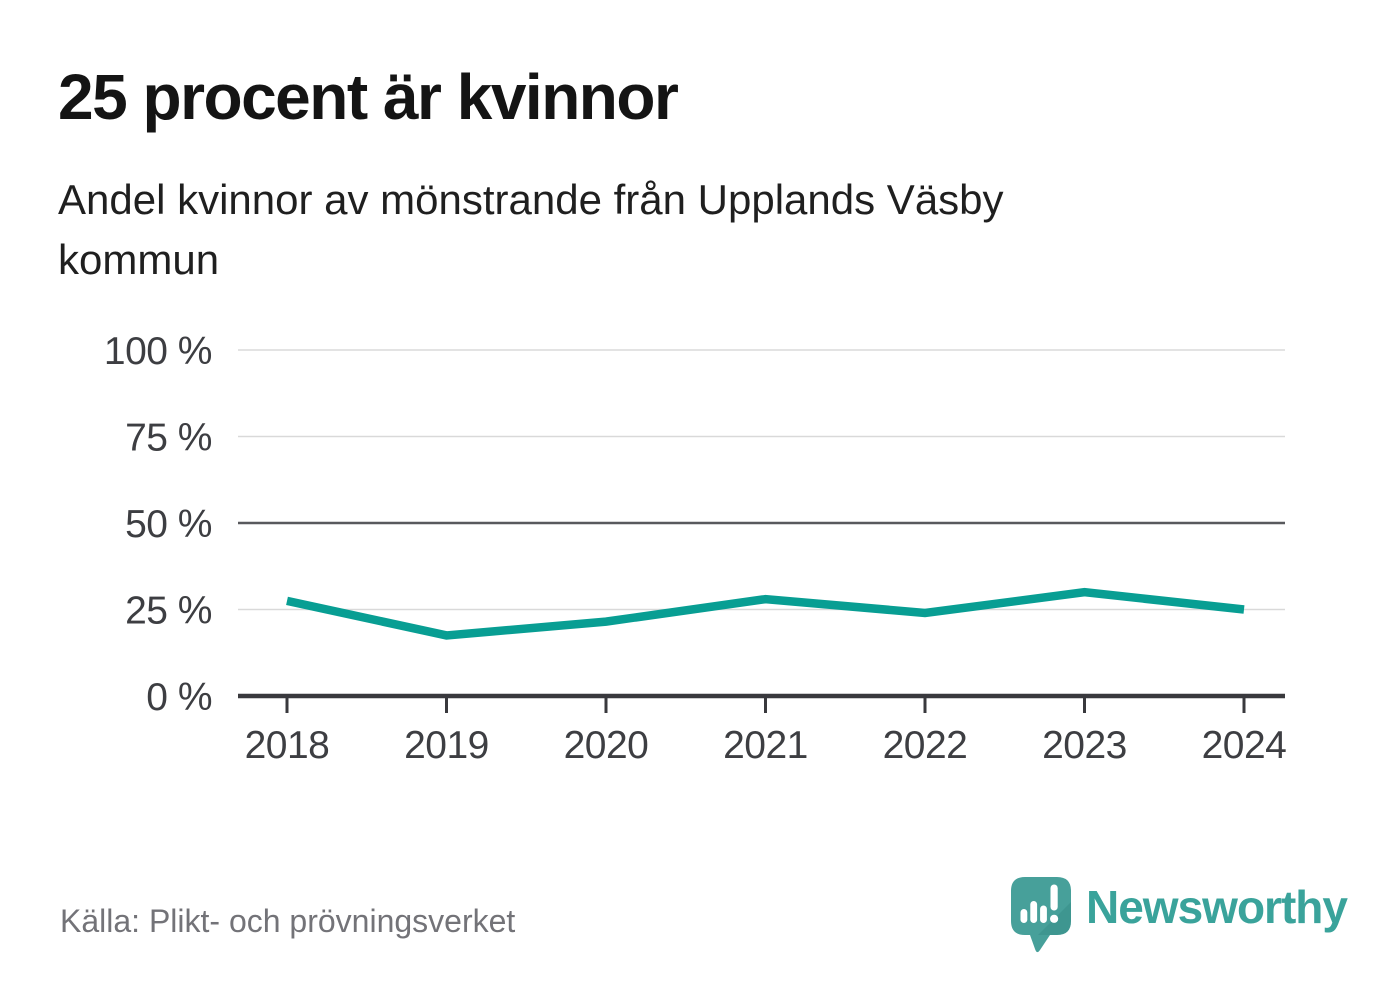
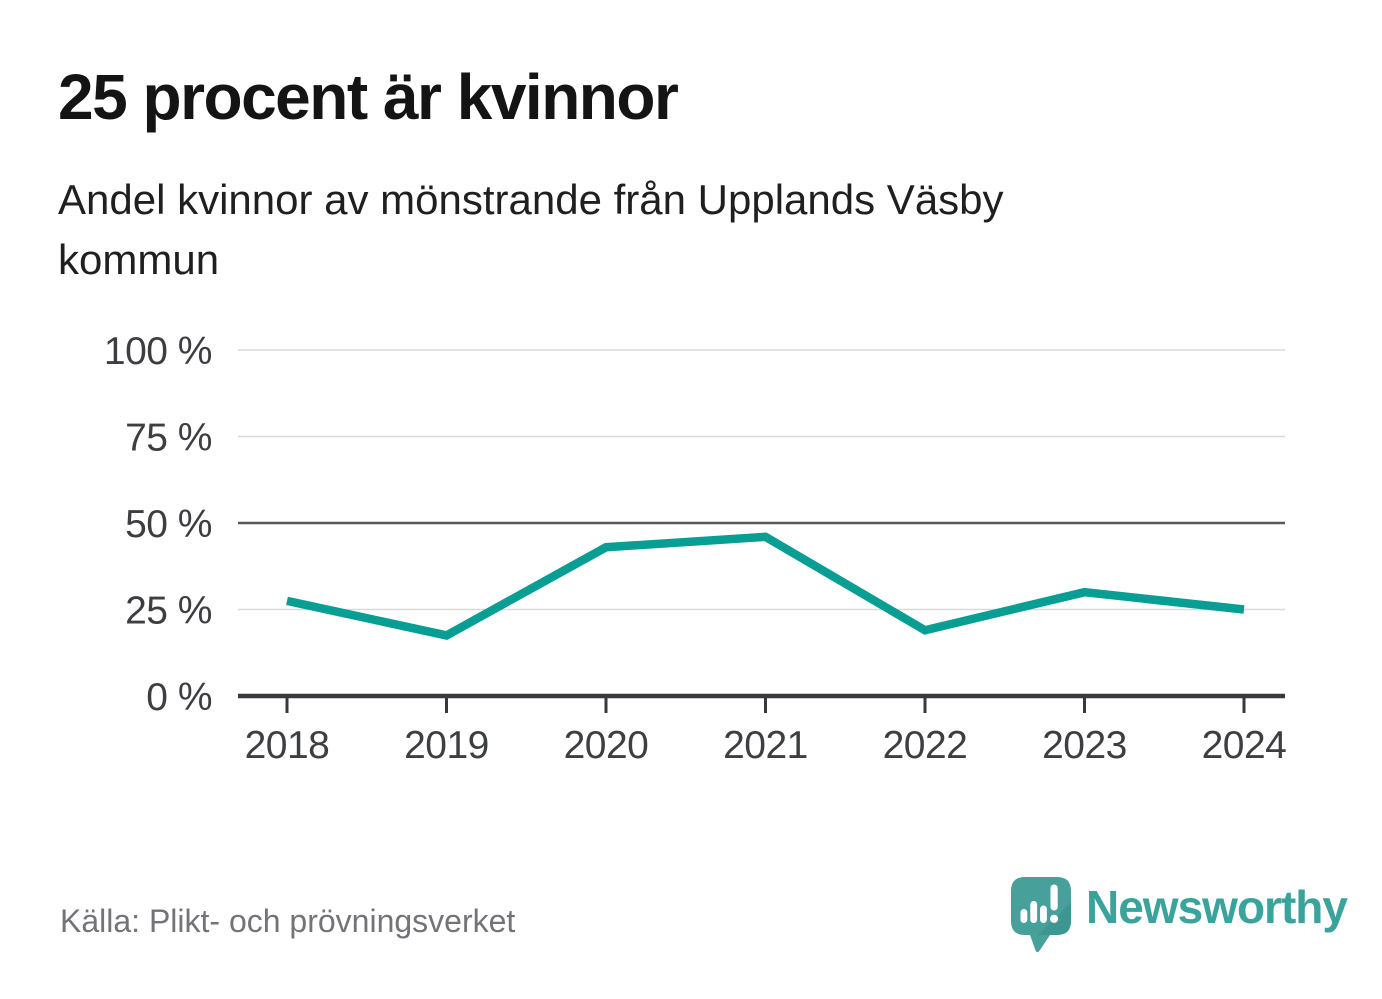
2020: 22% -> 43%
2021: 28% -> 46%
2022: 24% -> 19%
